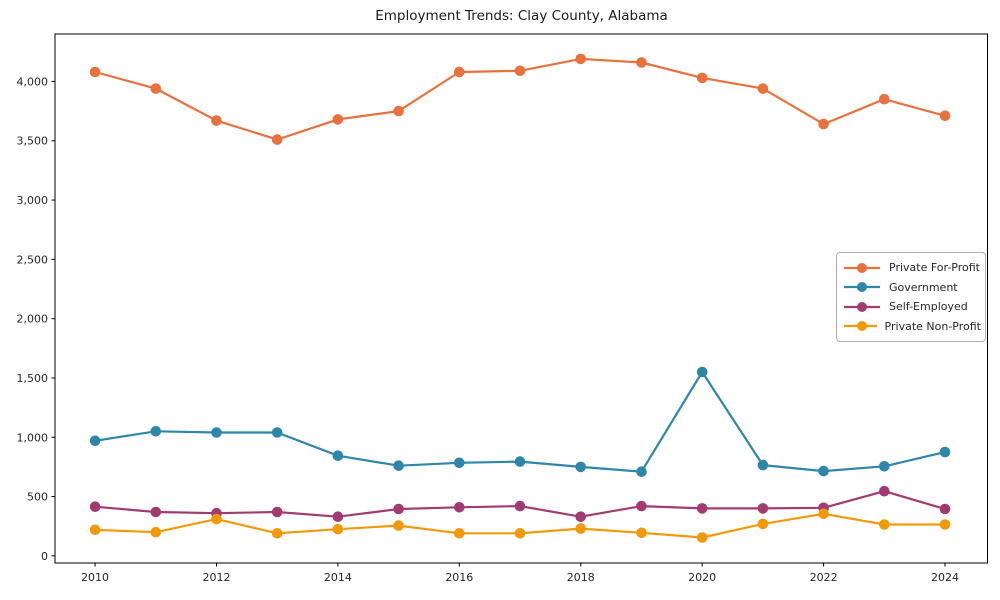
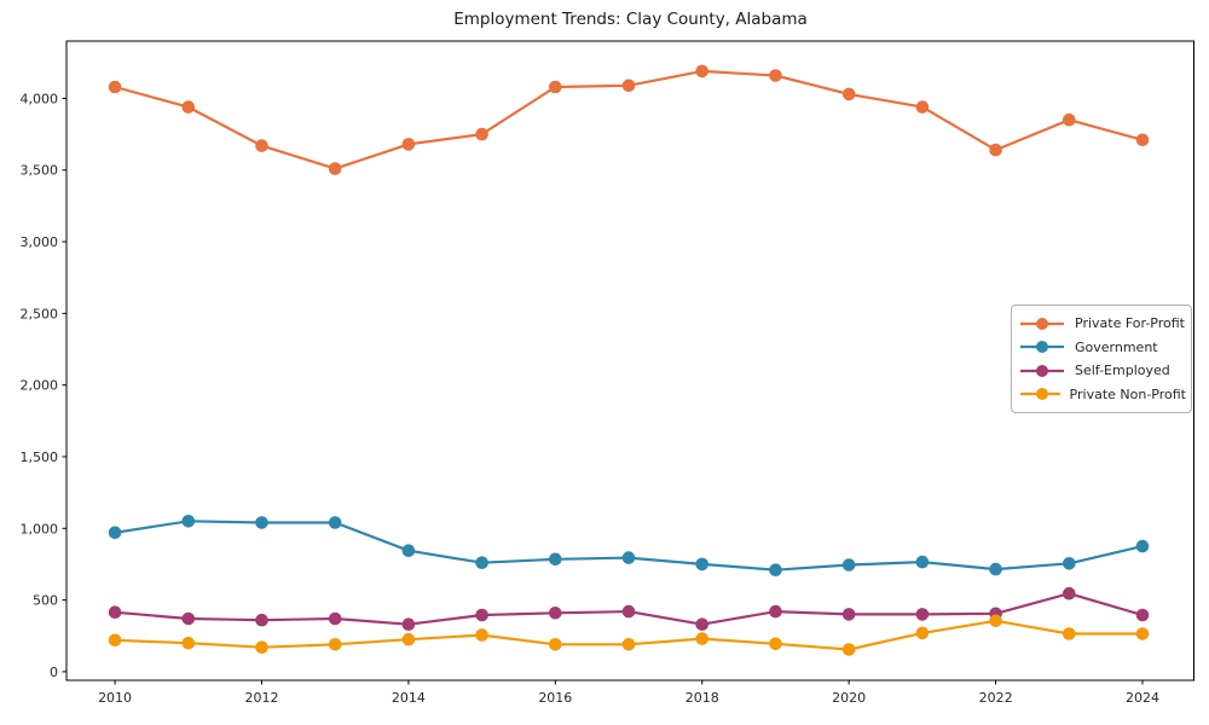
Private Non-Profit/2012: 310 -> 170
Government/2020: 1550 -> 740
